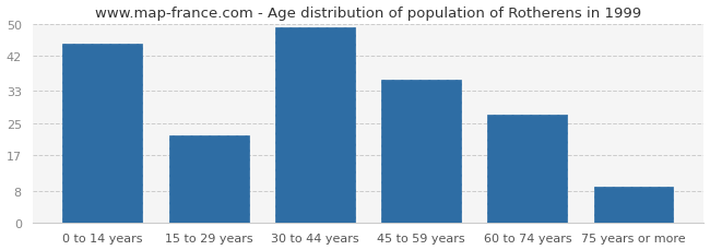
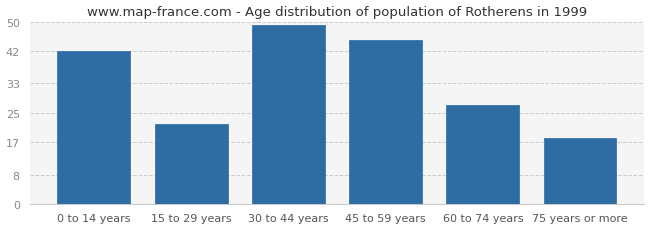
0 to 14 years: 45 -> 42
45 to 59 years: 36 -> 45
75 years or more: 9 -> 18
